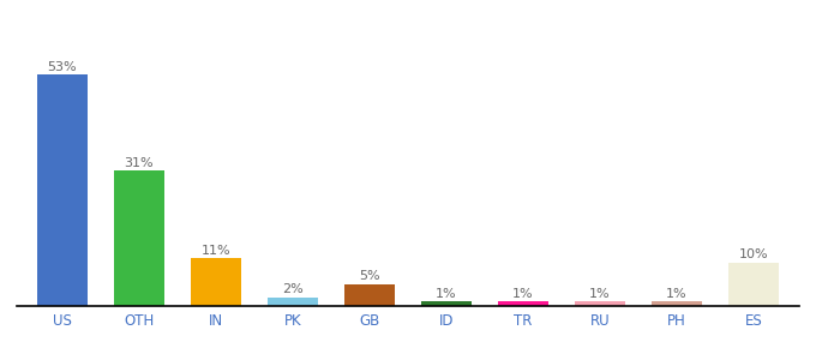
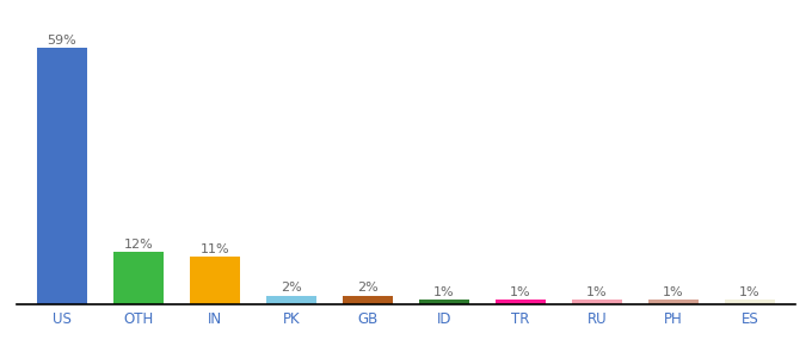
US: 53% -> 59%
OTH: 31% -> 12%
GB: 5% -> 2%
ES: 10% -> 1%
